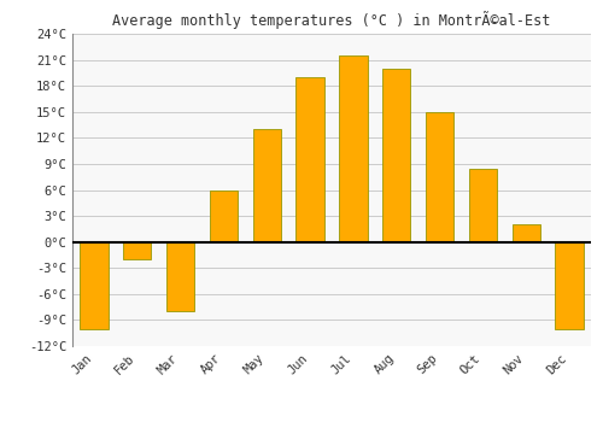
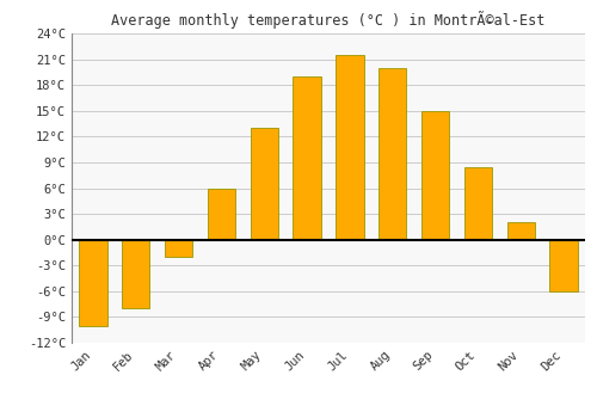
Feb: -2.0°C -> -8.0°C
Mar: -8.0°C -> -2.0°C
Dec: -10.0°C -> -6.0°C
